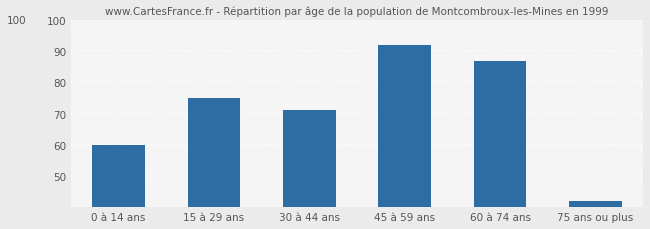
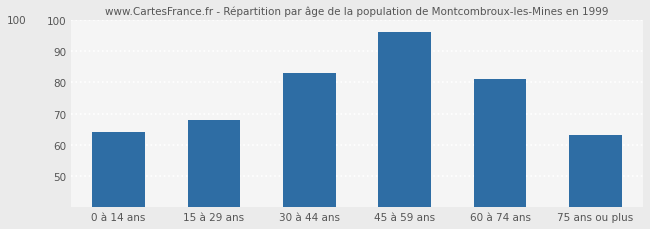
0 à 14 ans: 60 -> 64
15 à 29 ans: 75 -> 68
30 à 44 ans: 71 -> 83
45 à 59 ans: 92 -> 96
60 à 74 ans: 87 -> 81
75 ans ou plus: 42 -> 63
